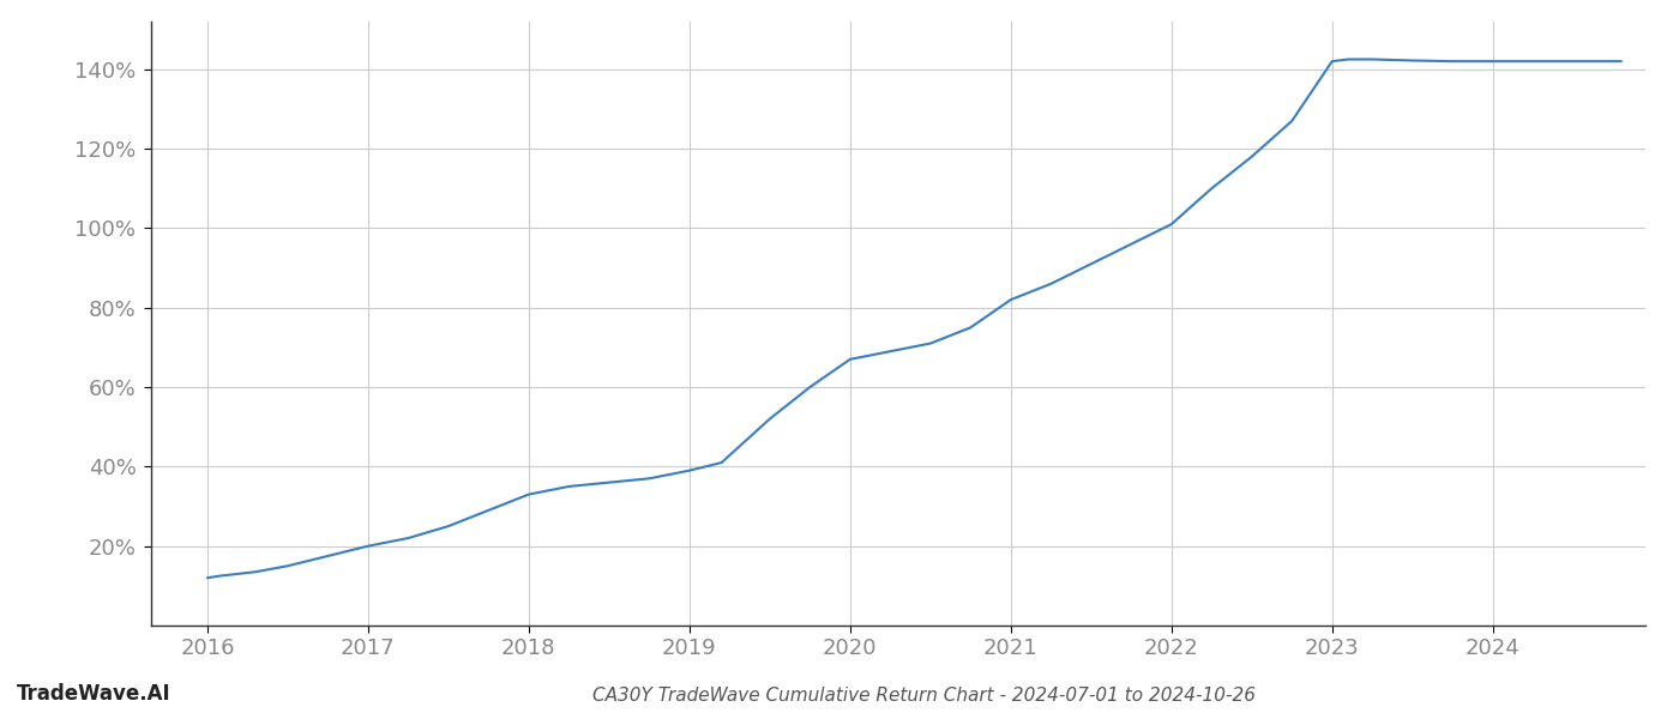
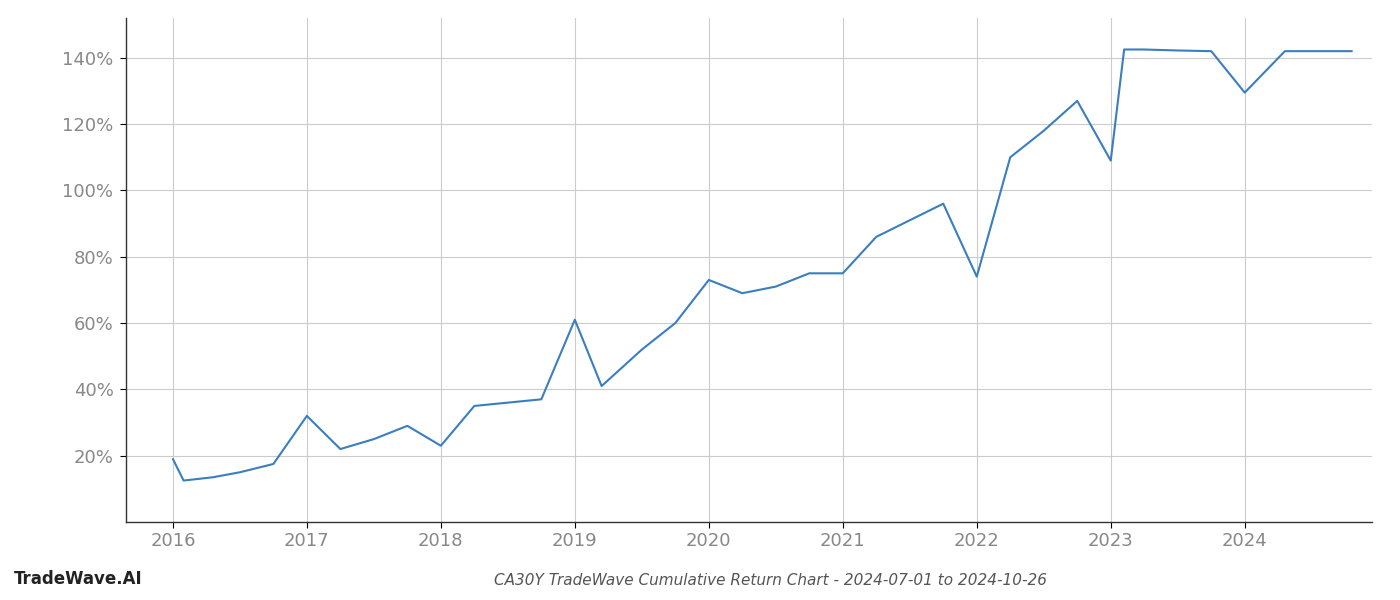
2016: 12.0% -> 19.0%
2017: 20.0% -> 32.0%
2018: 33.0% -> 23.0%
2019: 39.0% -> 61.0%
2020: 67.0% -> 73.0%
2021: 82.0% -> 75.0%
2022: 101.0% -> 74.0%
2023: 142.0% -> 109.0%
2024: 142.0% -> 129.5%
